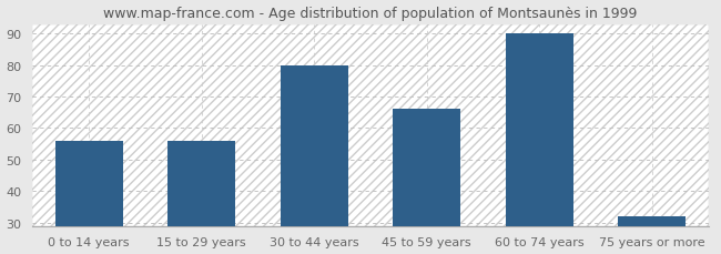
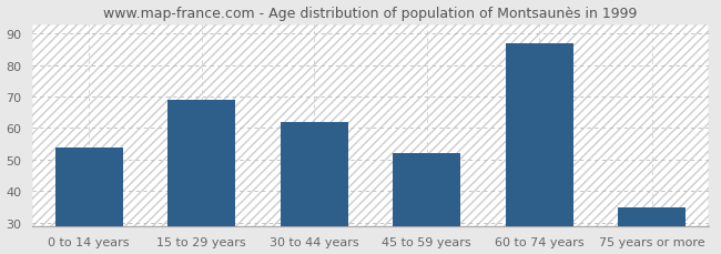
0 to 14 years: 56 -> 54
15 to 29 years: 56 -> 69
30 to 44 years: 80 -> 62
45 to 59 years: 66 -> 52
60 to 74 years: 90 -> 87
75 years or more: 32 -> 35
